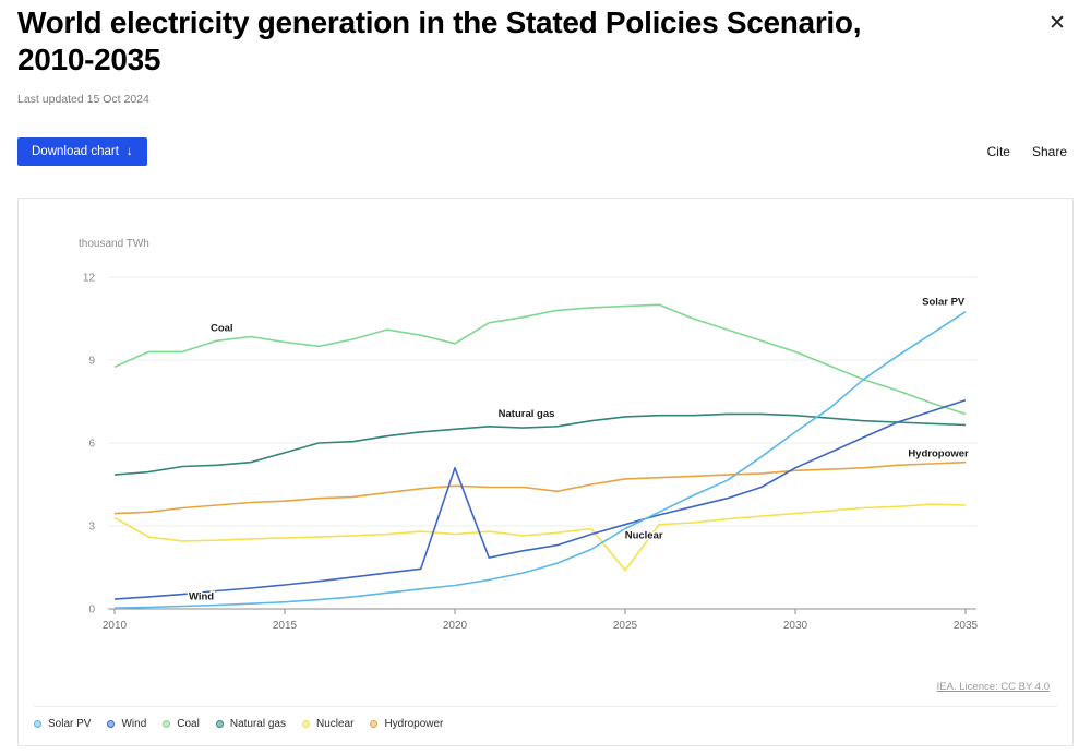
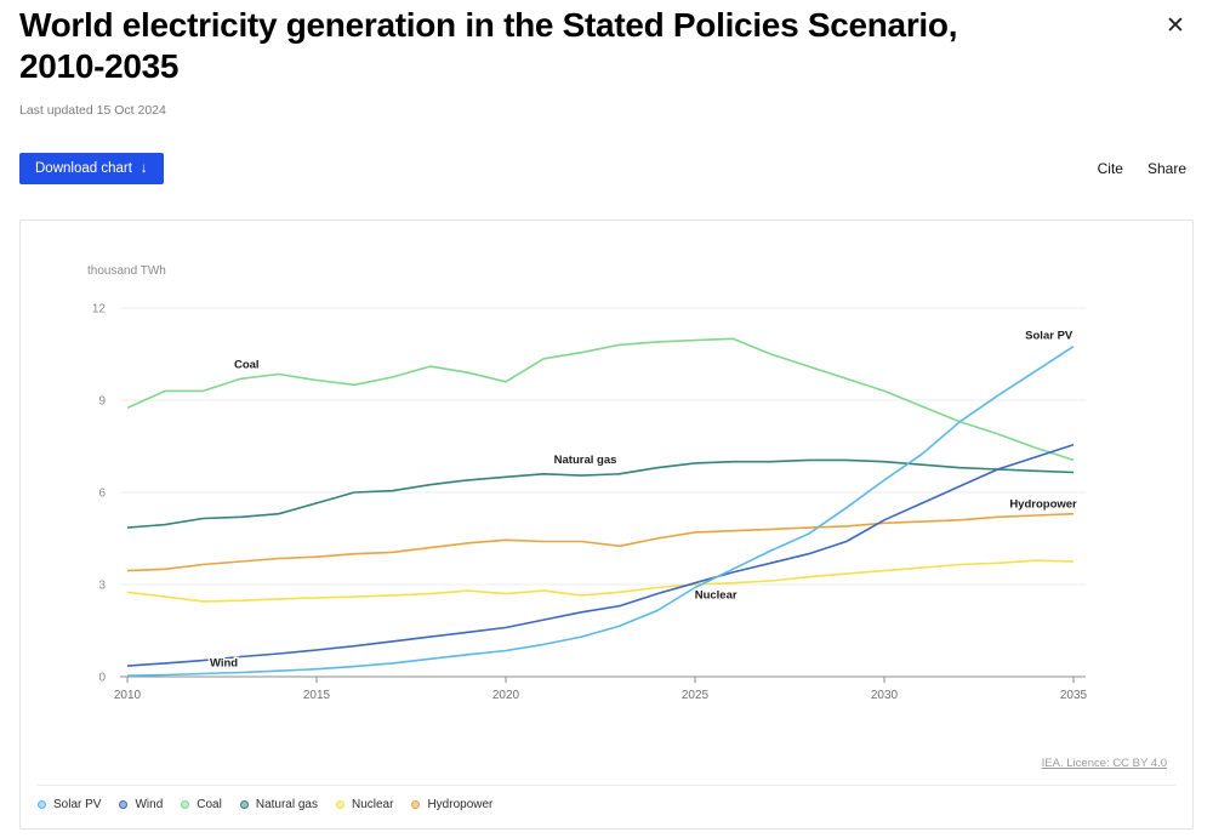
Nuclear/2010: 3.3 -> 2.8
Wind/2020: 5.1 -> 1.6
Nuclear/2025: 1.4 -> 3.0
